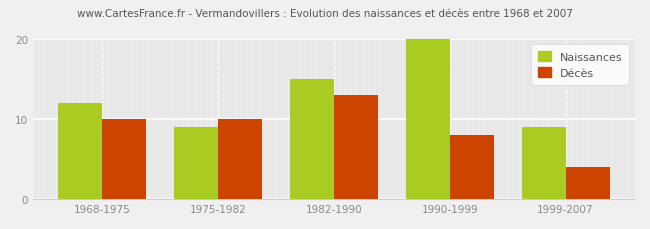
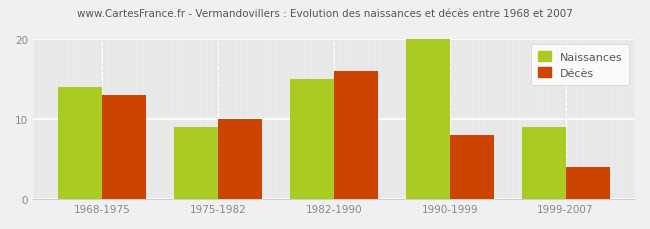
Naissances/1968-1975: 12 -> 14
Décès/1968-1975: 10 -> 13
Décès/1982-1990: 13 -> 16
